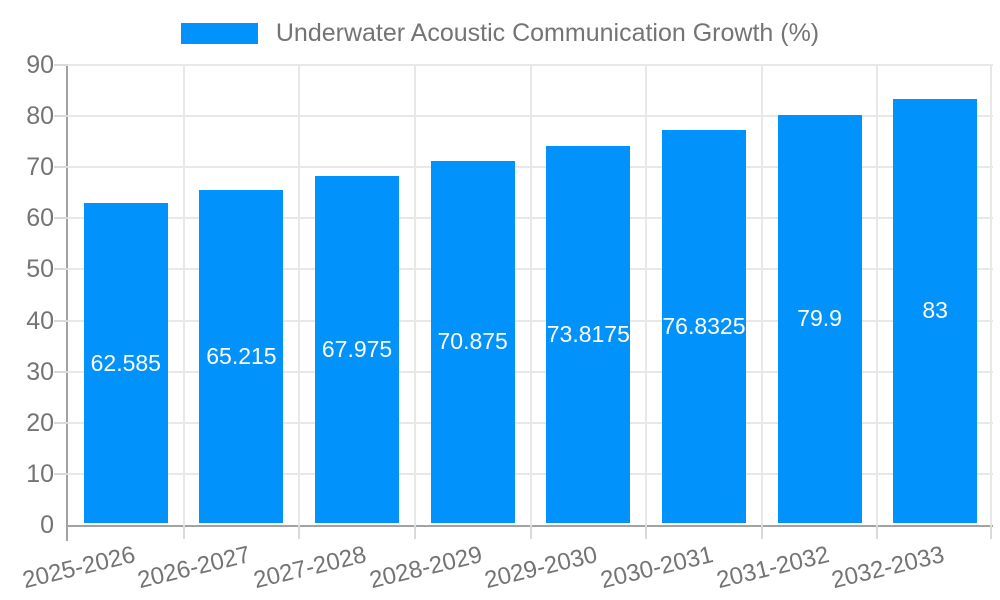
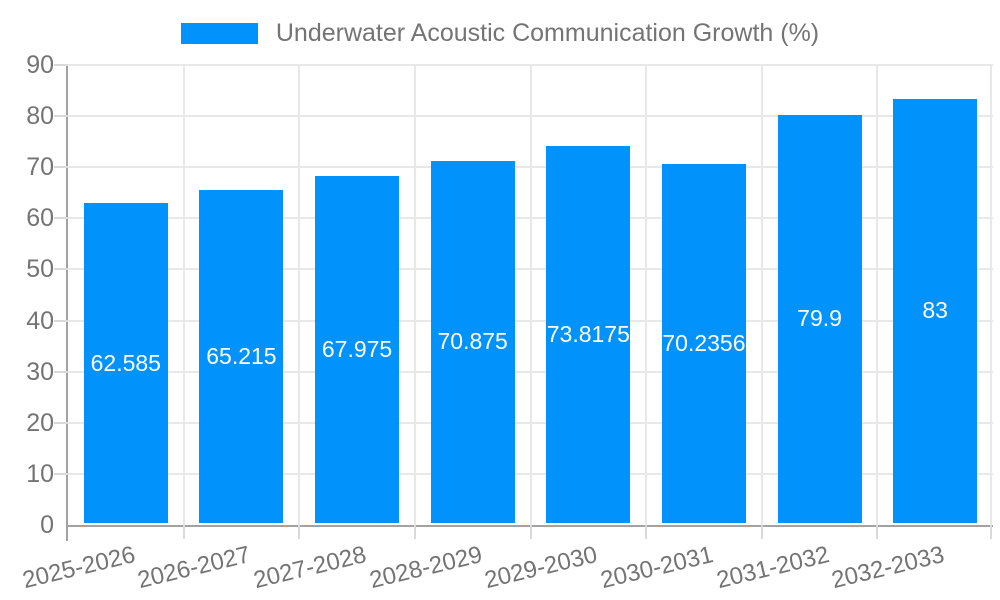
2030-2031: 76.8325 -> 70.2356
